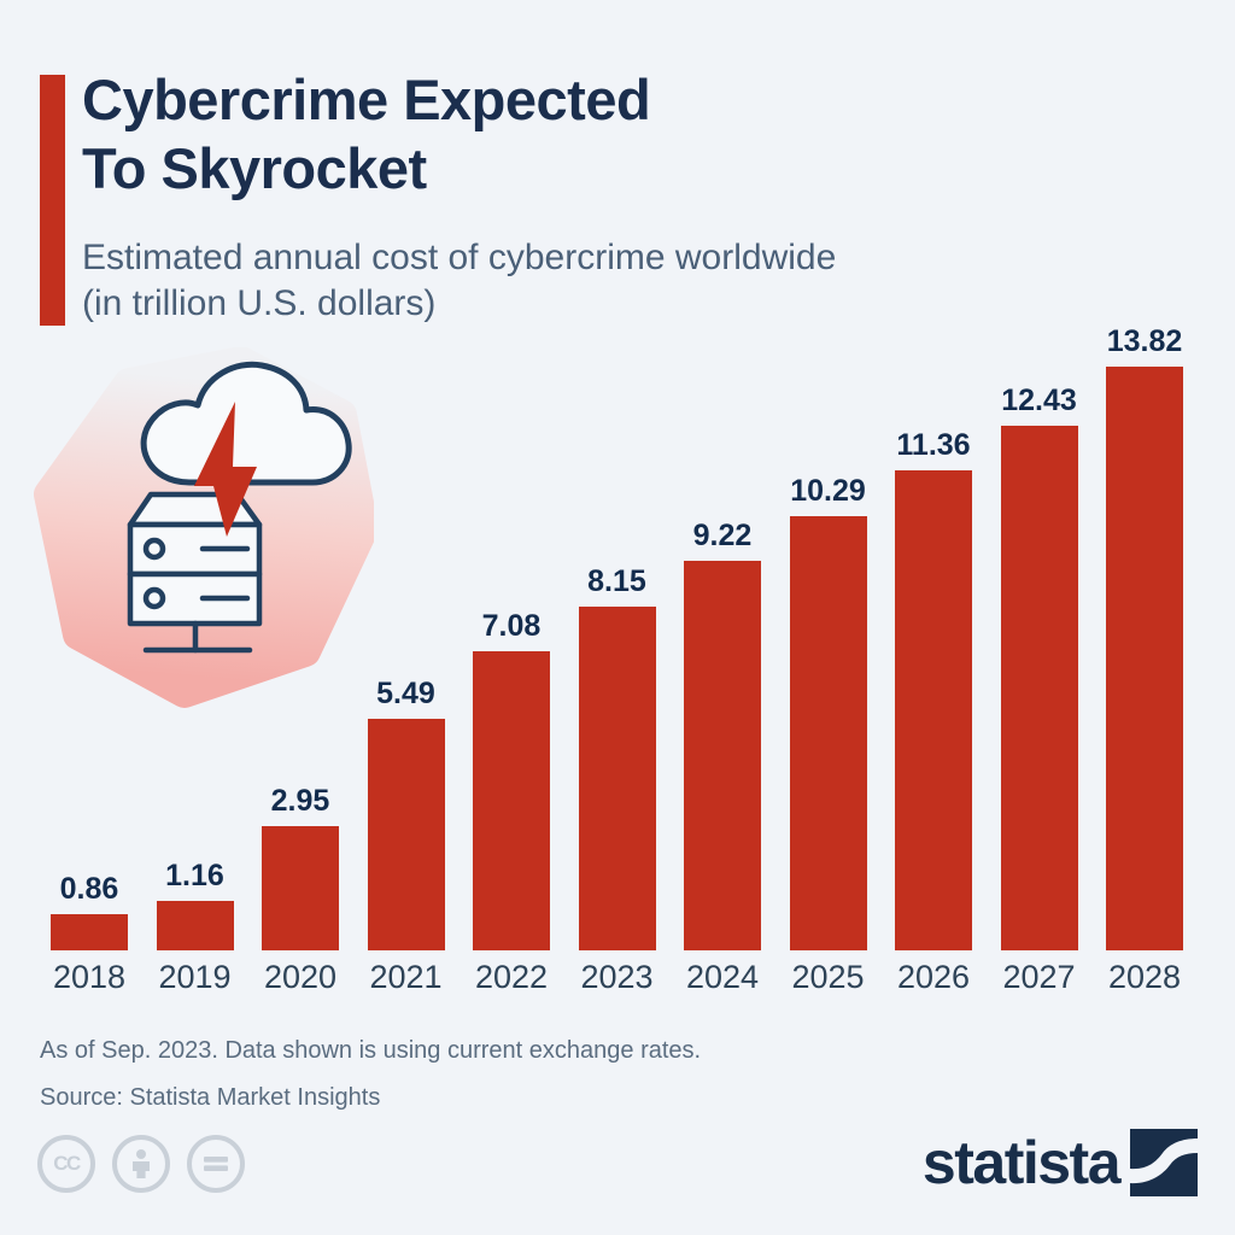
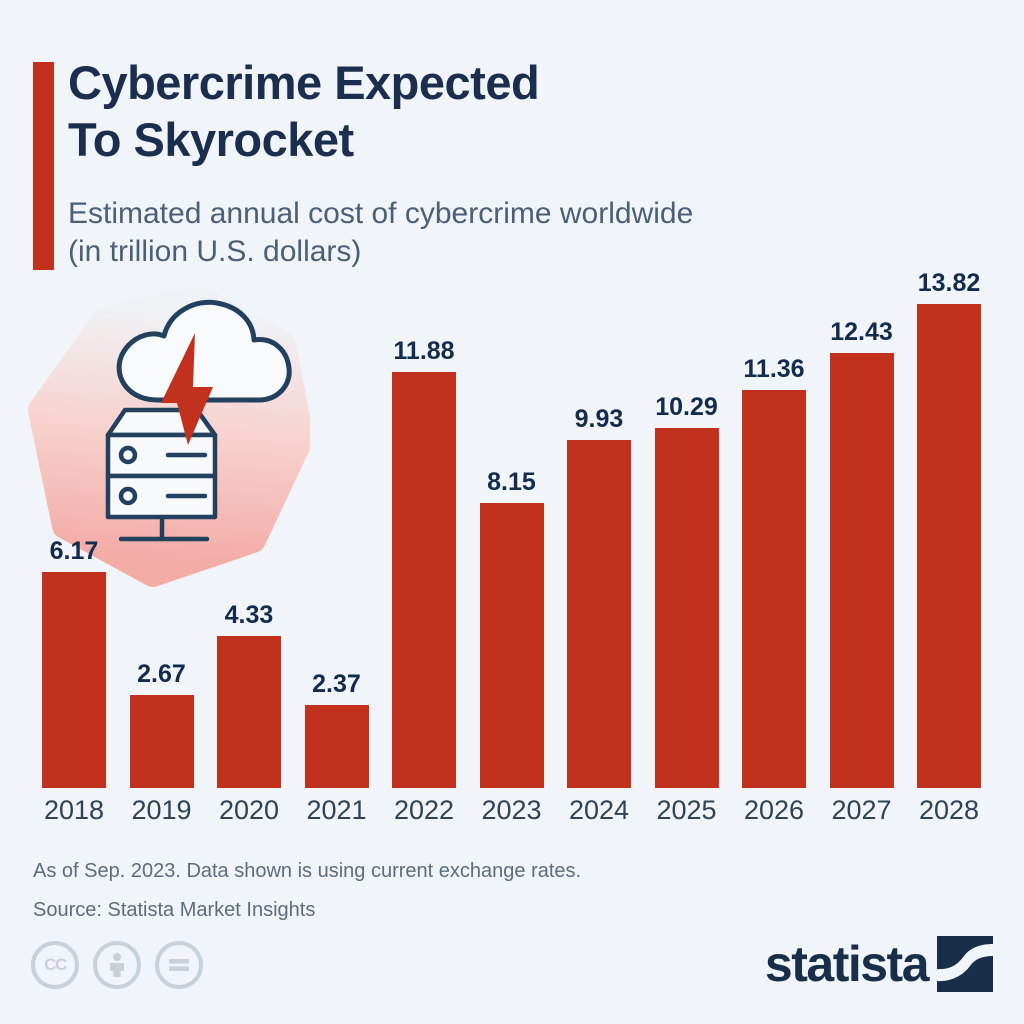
2018: 0.86 -> 6.17
2019: 1.16 -> 2.67
2020: 2.95 -> 4.33
2021: 5.49 -> 2.37
2022: 7.08 -> 11.88
2024: 9.22 -> 9.93
